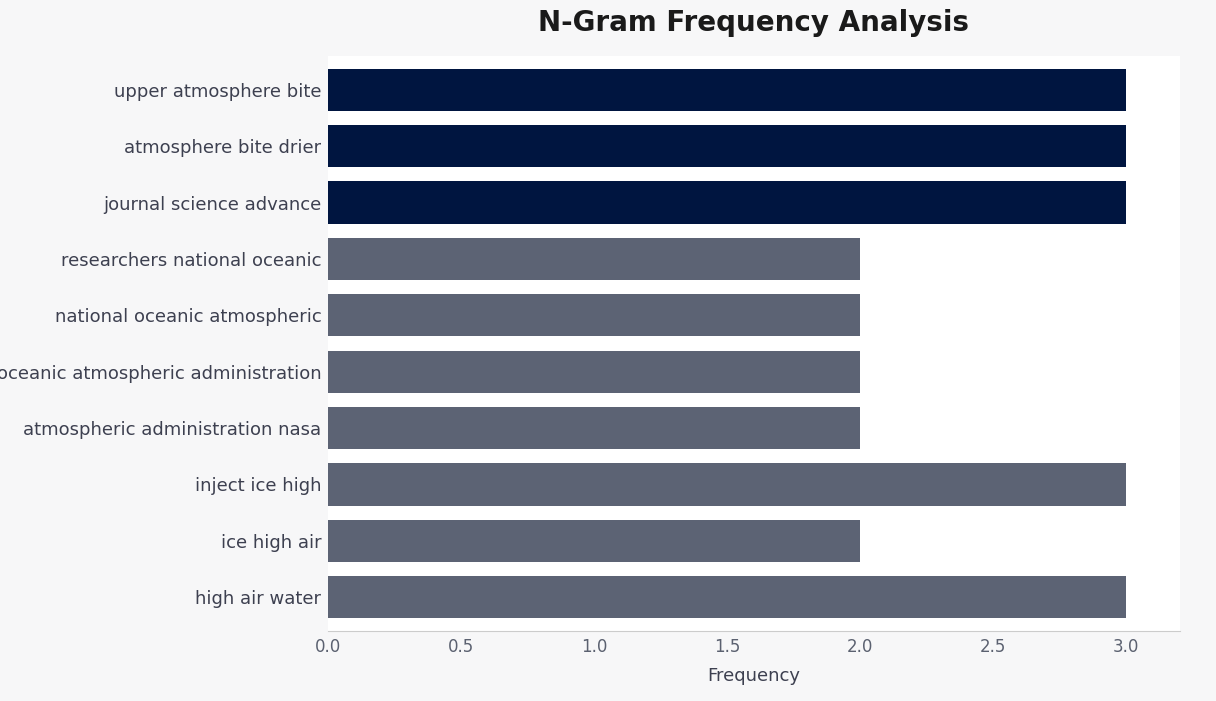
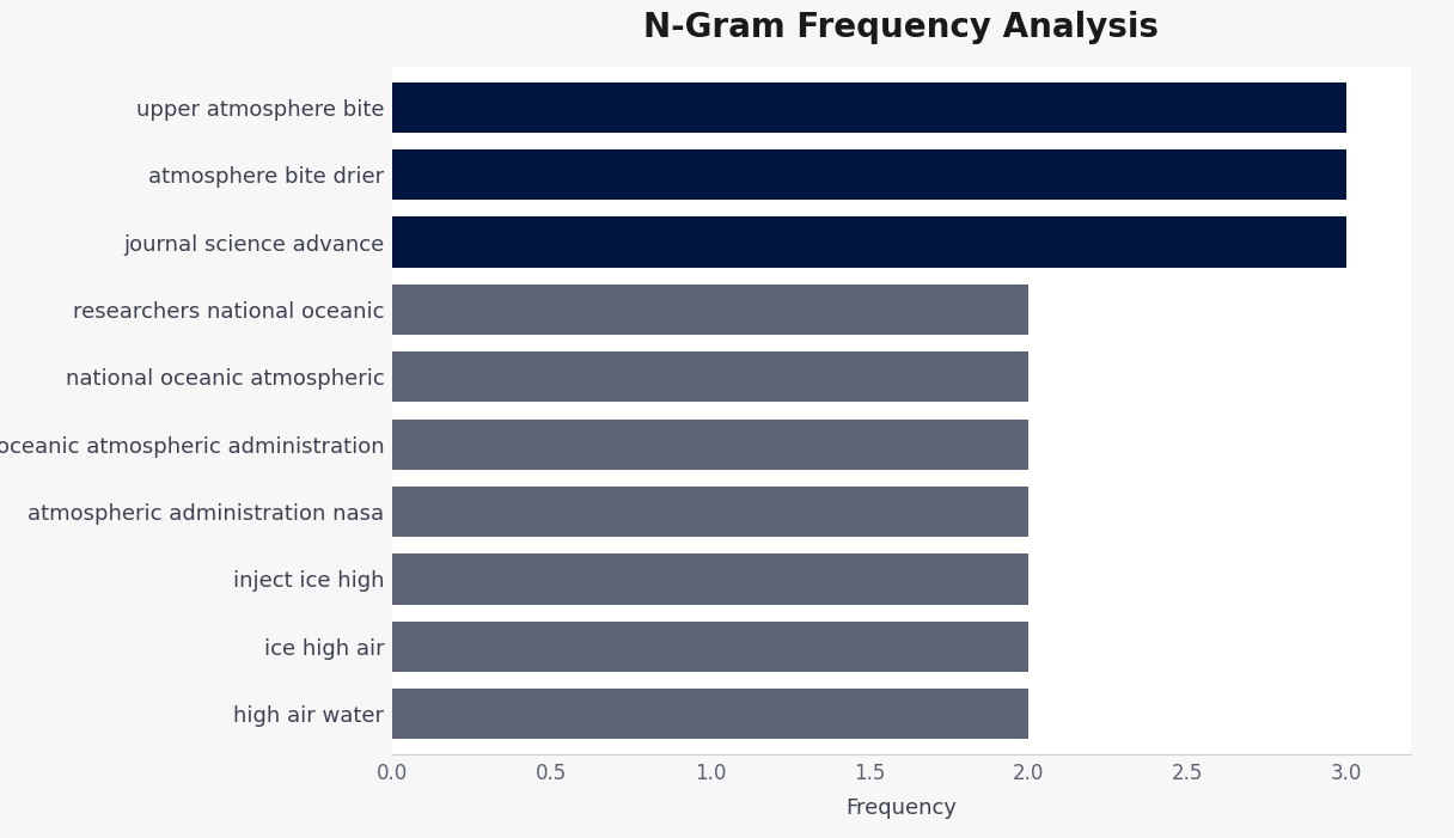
inject ice high: 3 -> 2
high air water: 3 -> 2
